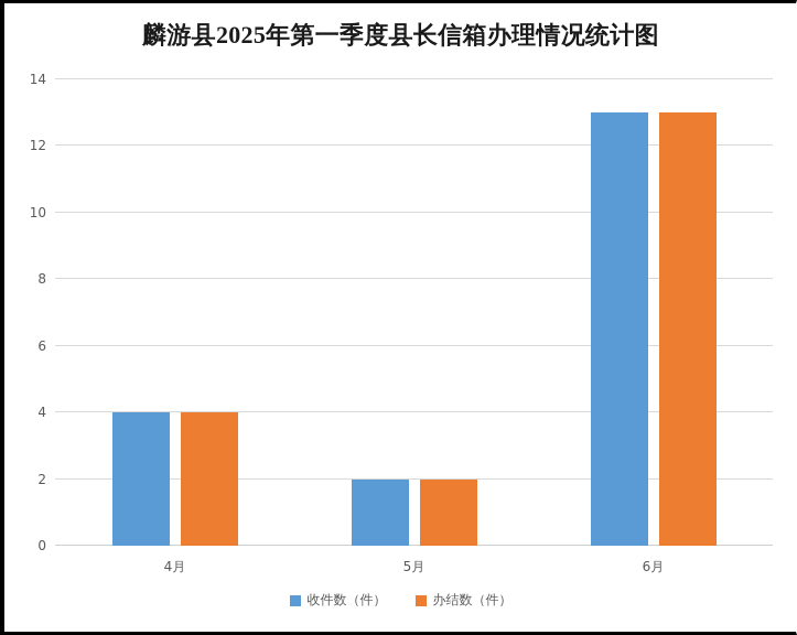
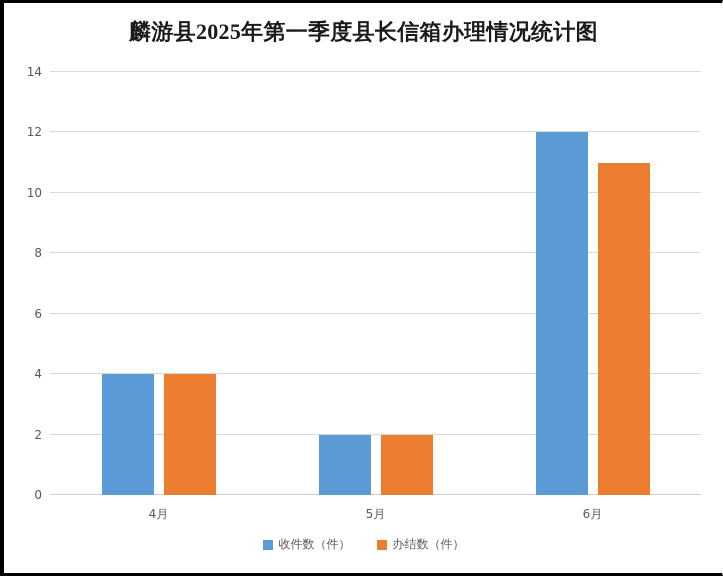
收件数（件）/6月: 13 -> 12
办结数（件）/6月: 13 -> 11
